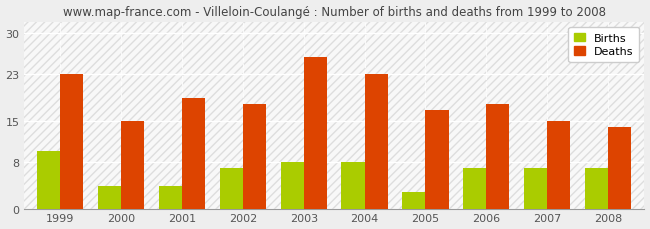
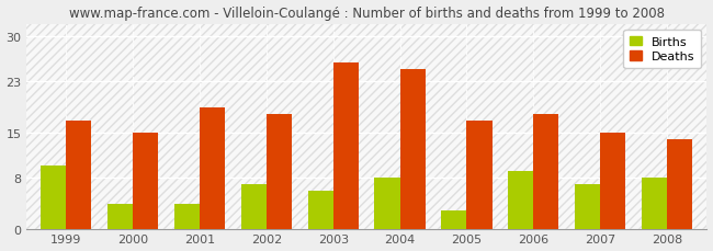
Deaths/1999: 23 -> 17
Births/2003: 8 -> 6
Deaths/2004: 23 -> 25
Births/2006: 7 -> 9
Births/2008: 7 -> 8
